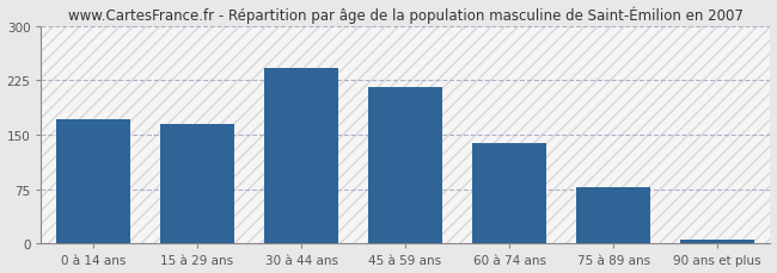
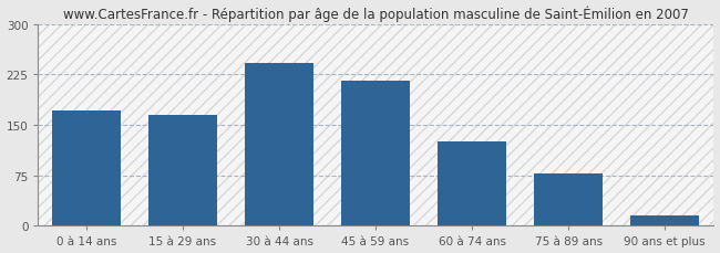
60 à 74 ans: 138 -> 126
90 ans et plus: 5 -> 16
